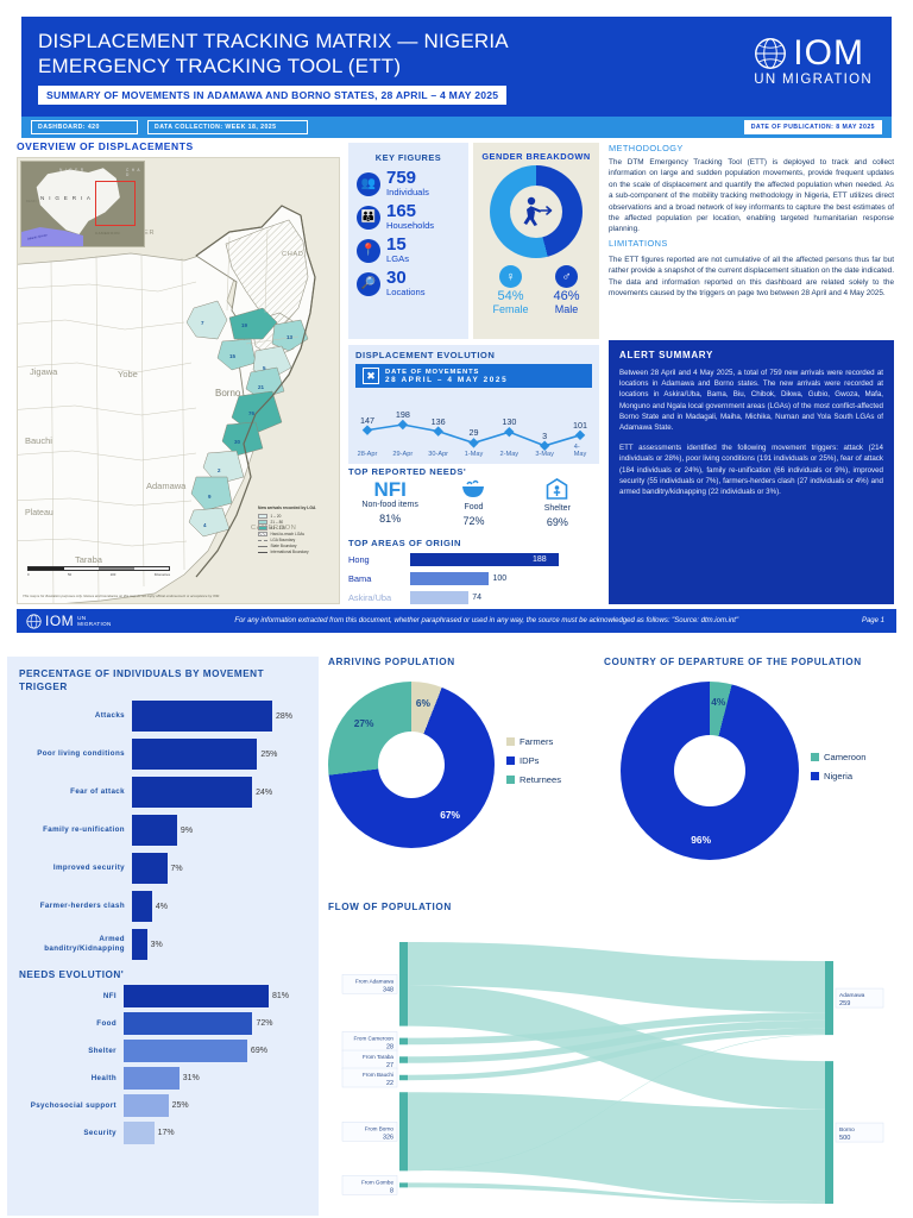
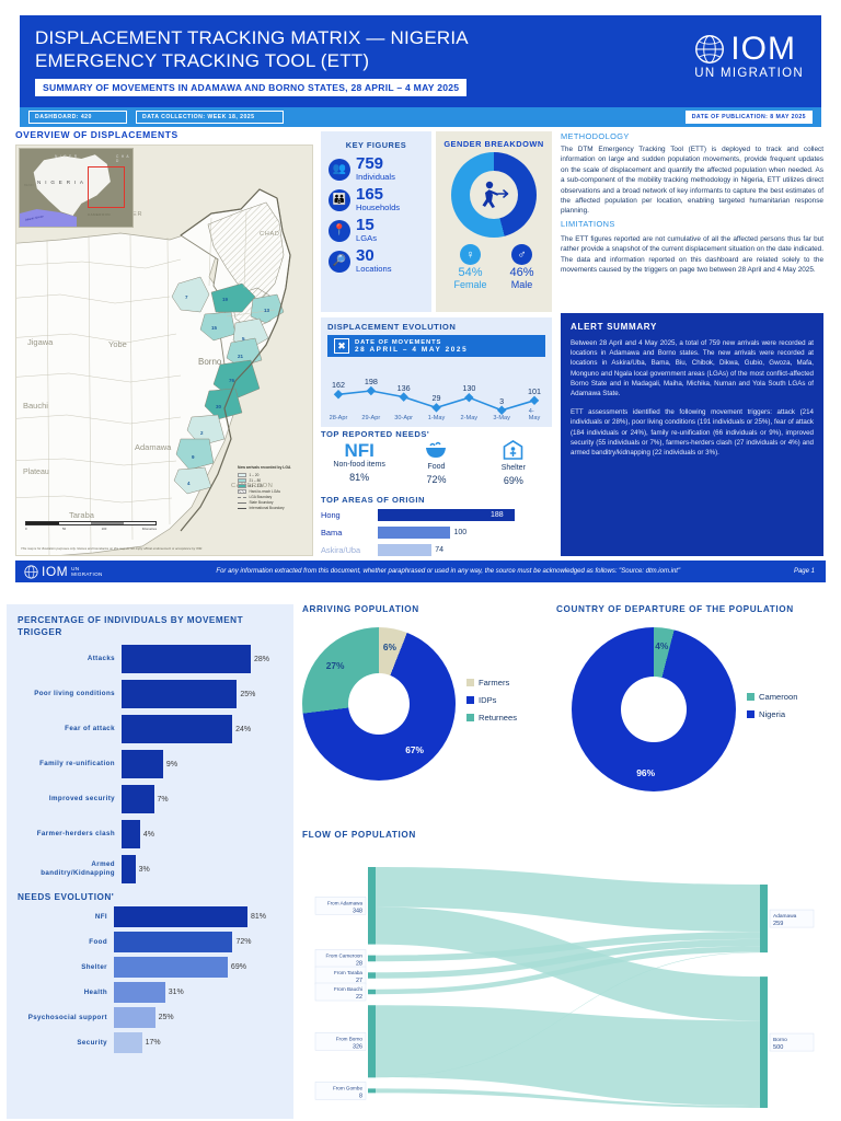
DISPLACEMENT EVOLUTION/28-Apr: 147 -> 162
